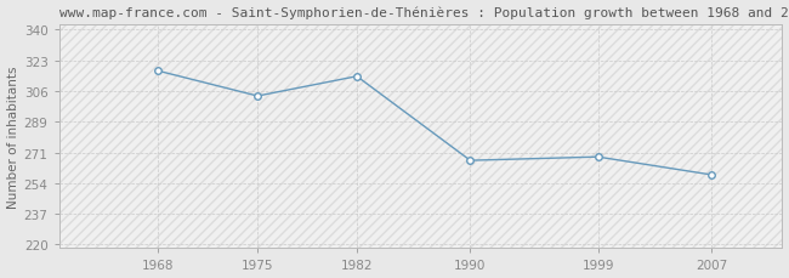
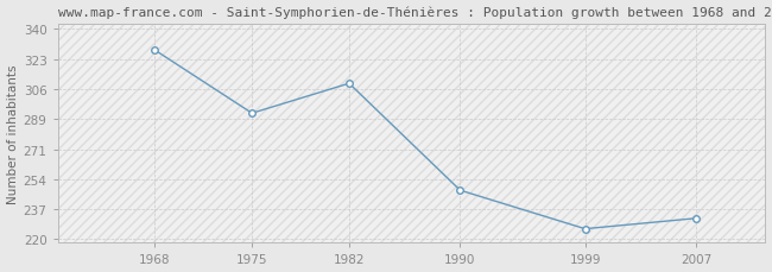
1968: 317 -> 328
1975: 303 -> 292
1982: 314 -> 309
1990: 267 -> 248
1999: 269 -> 226
2007: 259 -> 232
